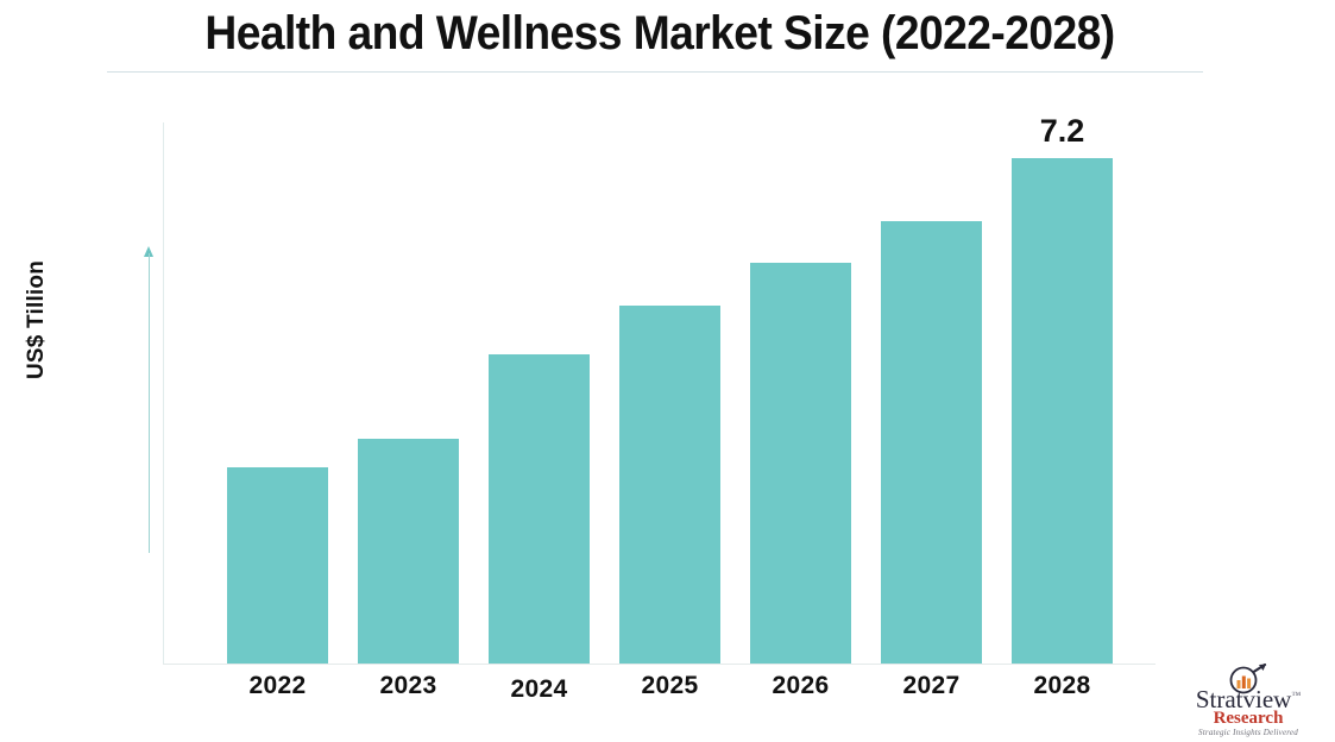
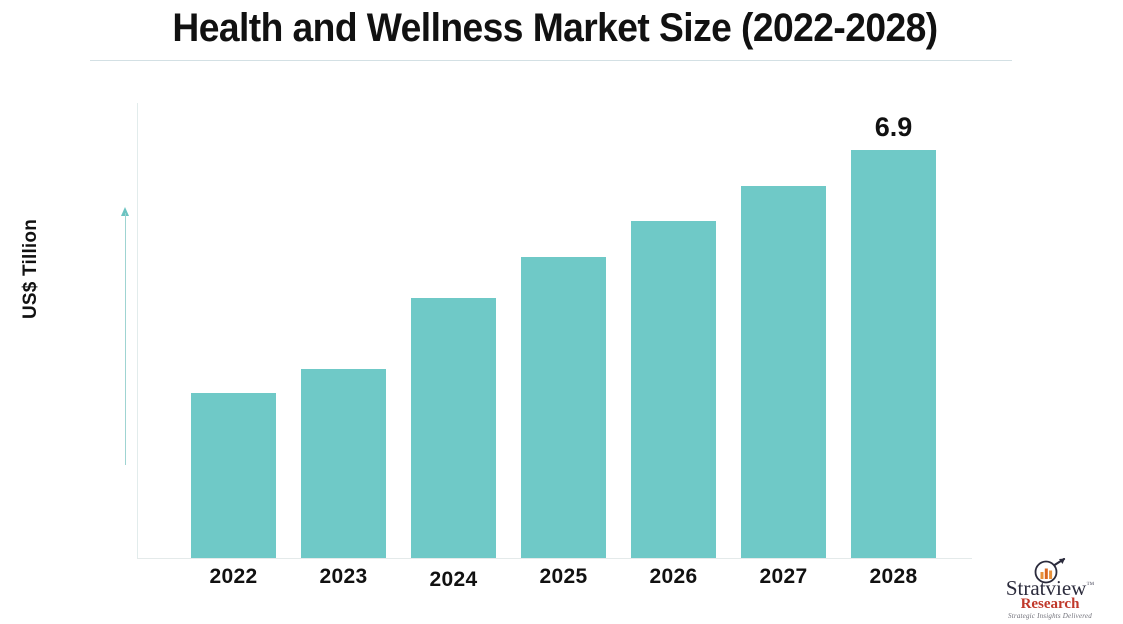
2028: 7.2 -> 6.9
